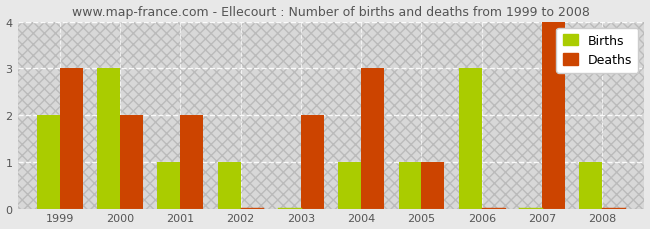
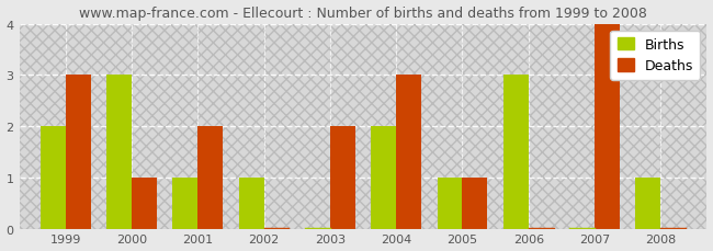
Deaths/2000: 2 -> 1
Births/2004: 1 -> 2
